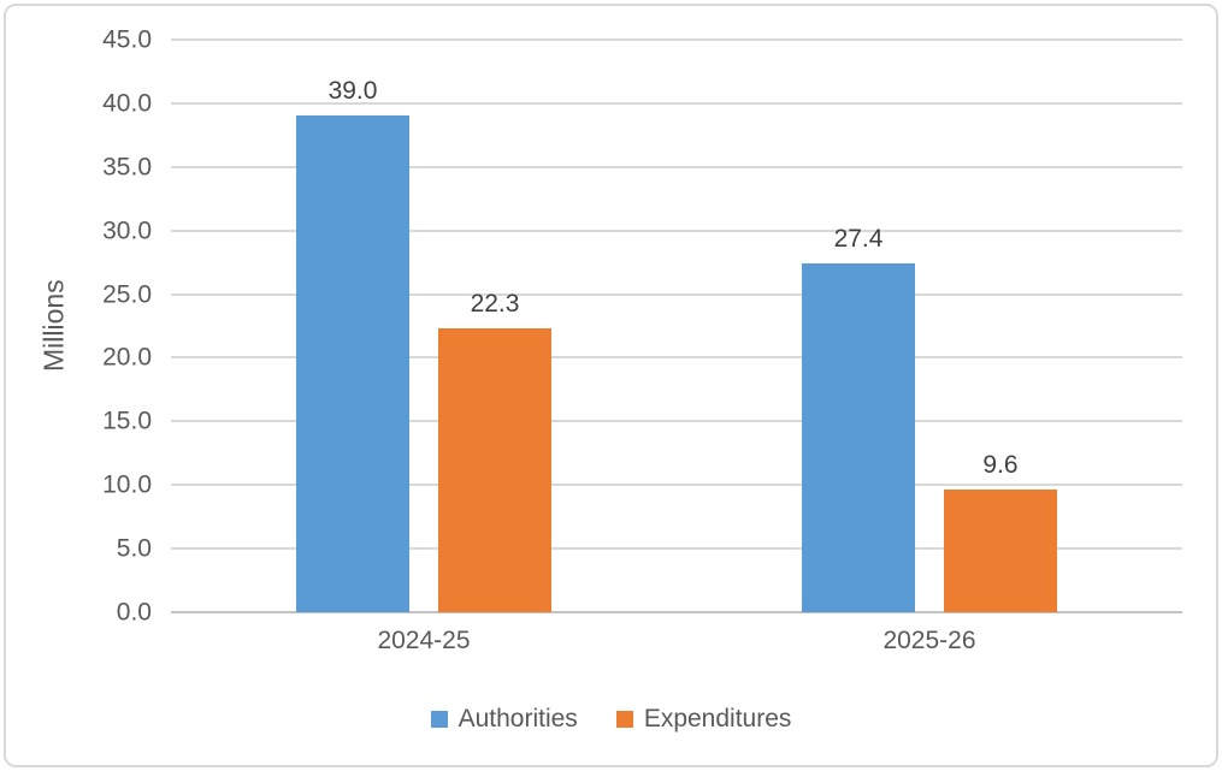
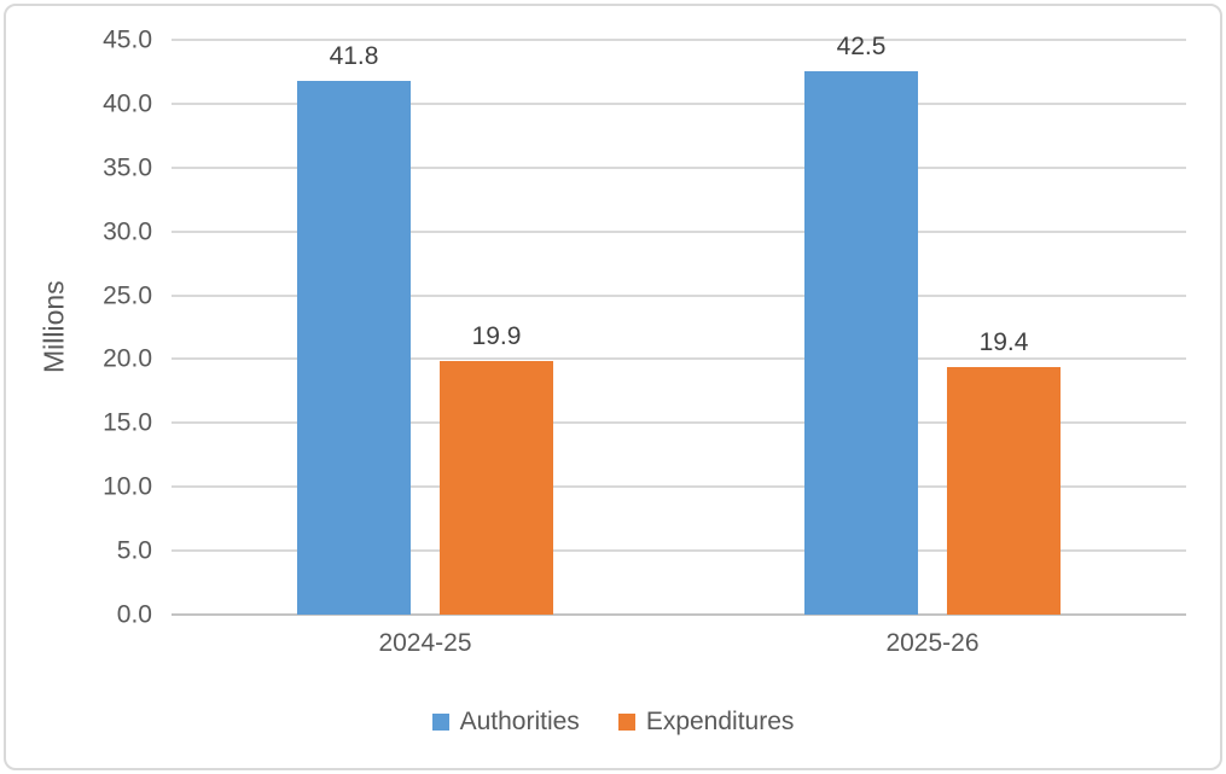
Authorities/2024-25: 39.0 -> 41.8
Expenditures/2024-25: 22.3 -> 19.9
Authorities/2025-26: 27.4 -> 42.5
Expenditures/2025-26: 9.6 -> 19.4
